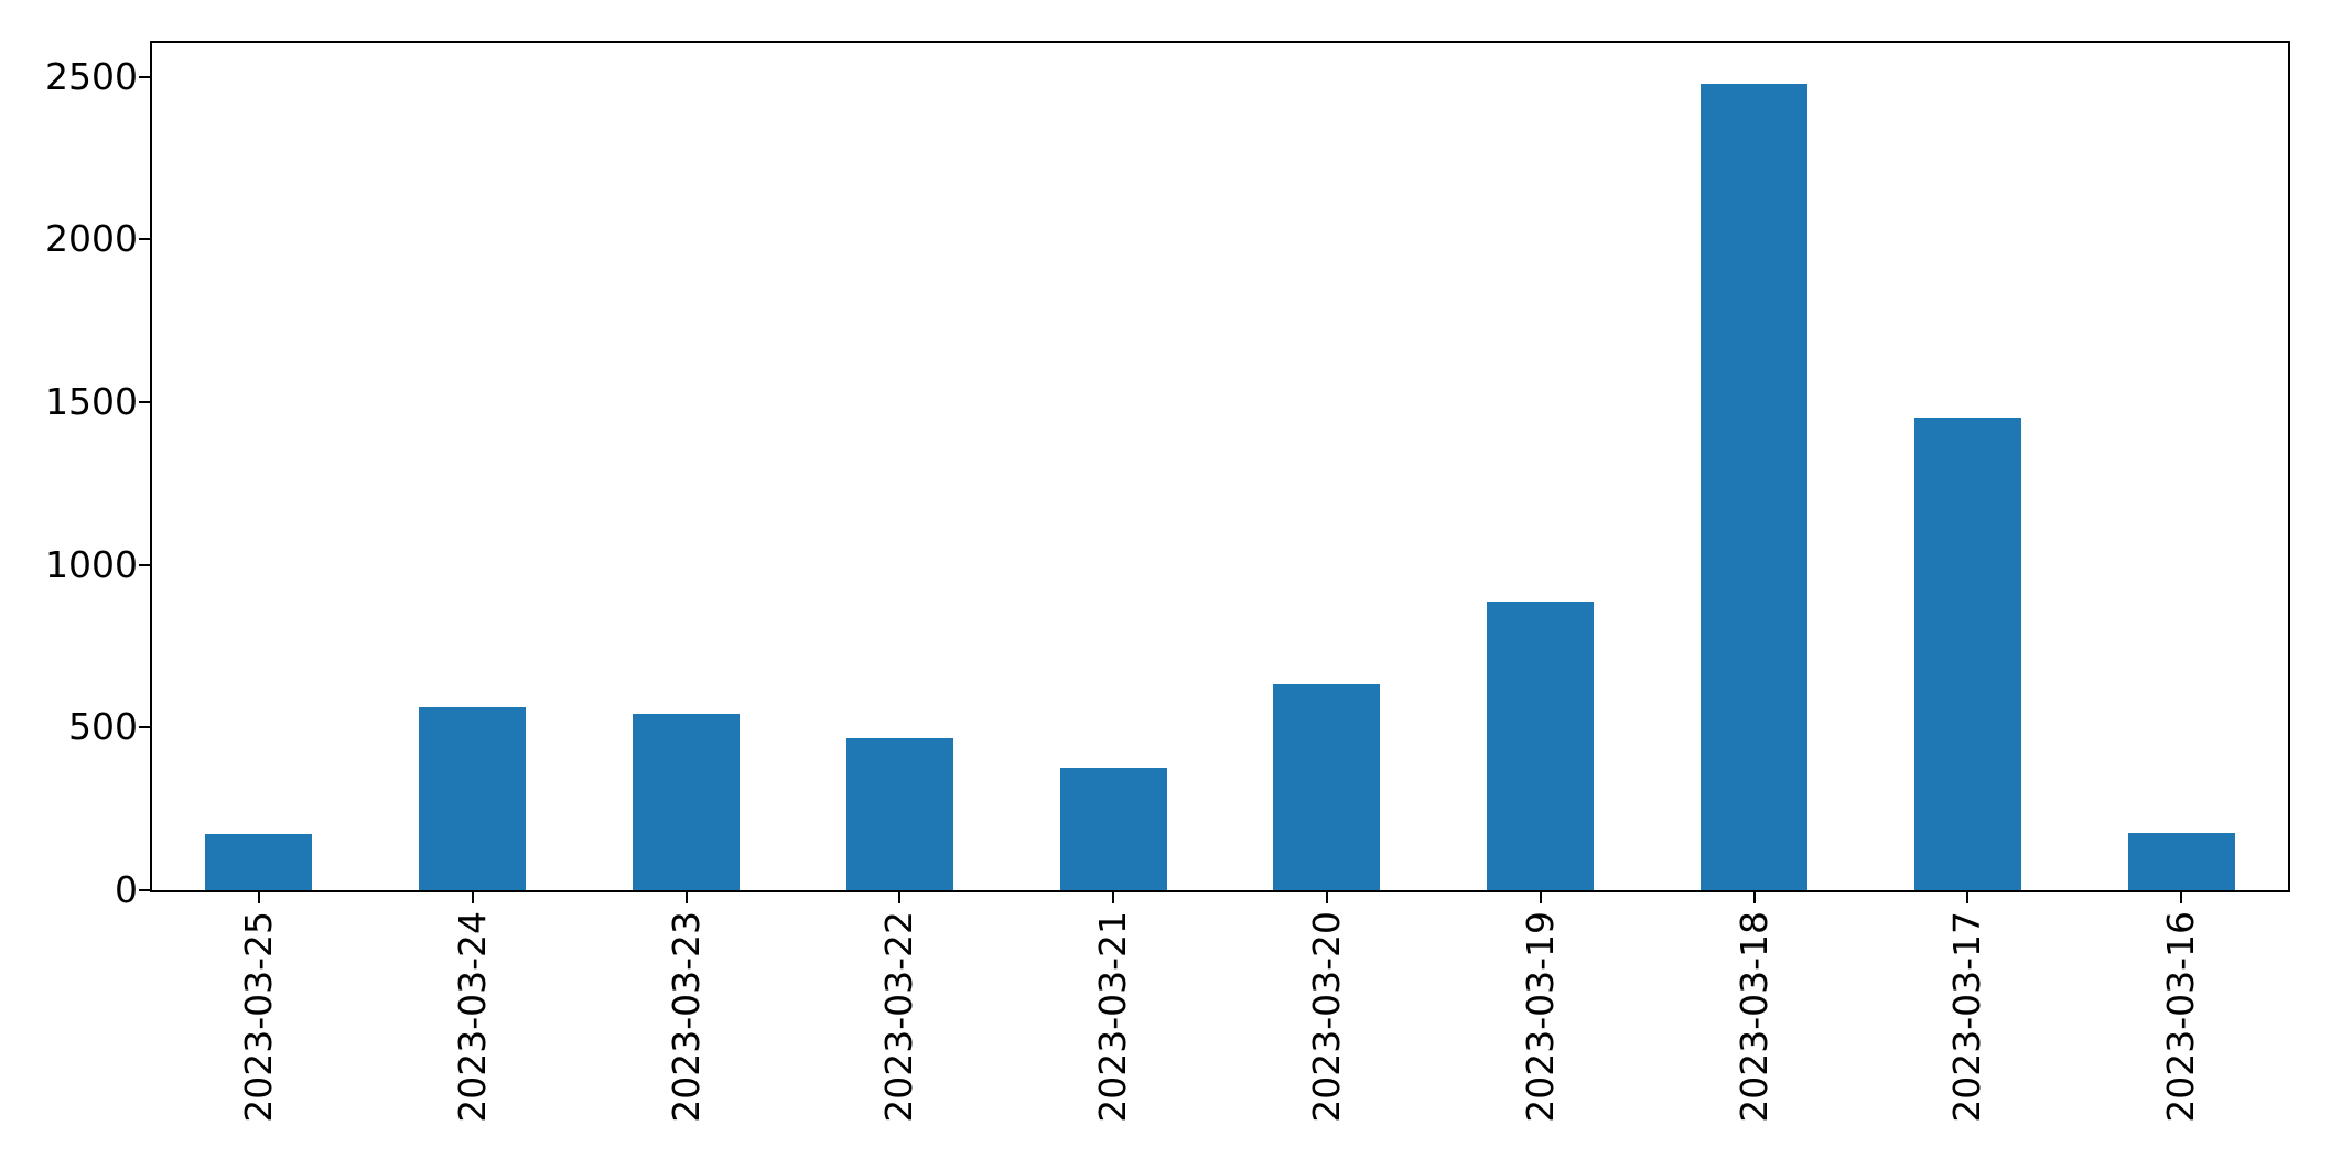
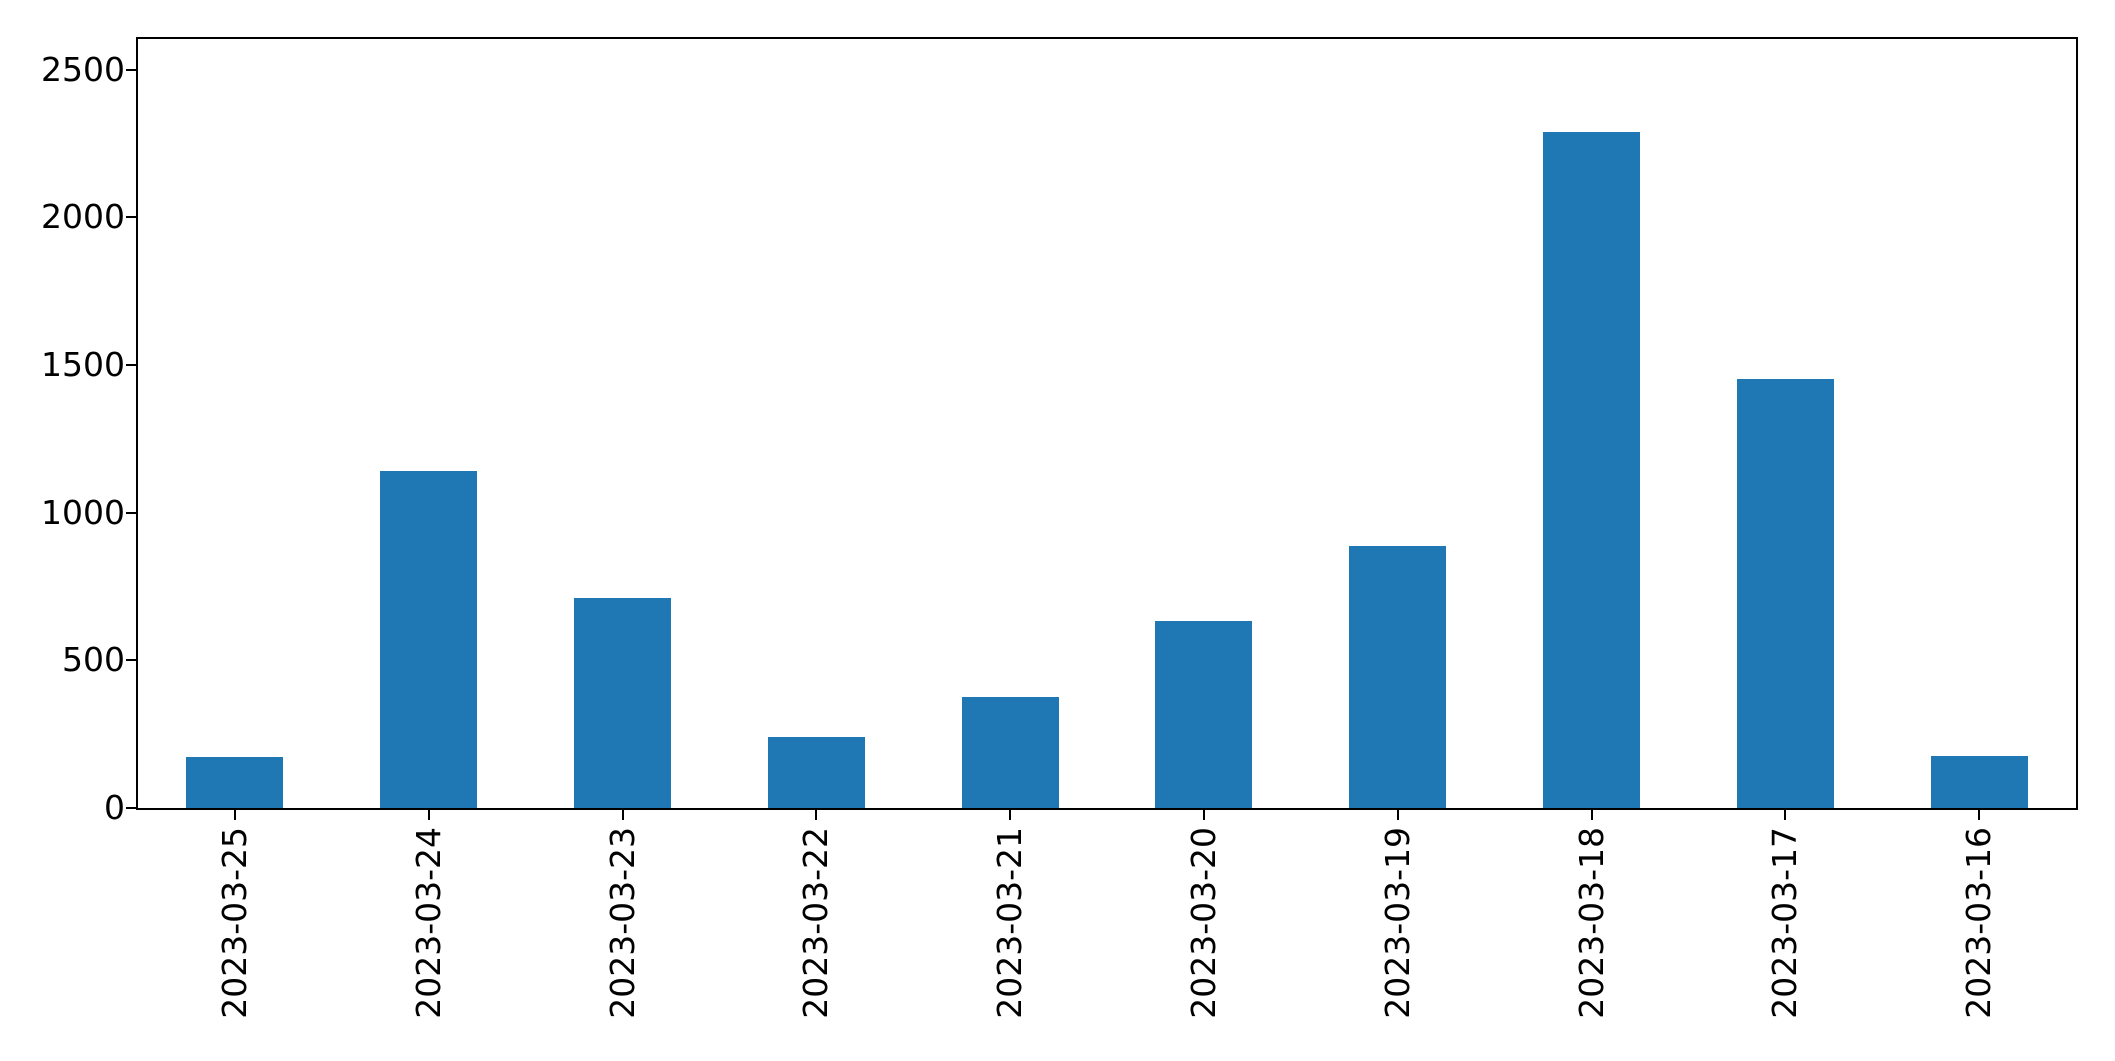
2023-03-24: 560 -> 1140
2023-03-23: 540 -> 710
2023-03-22: 470 -> 240
2023-03-18: 2480 -> 2290
